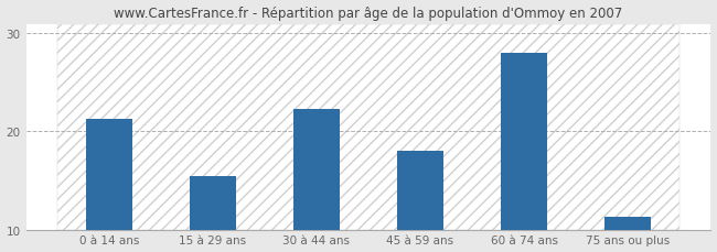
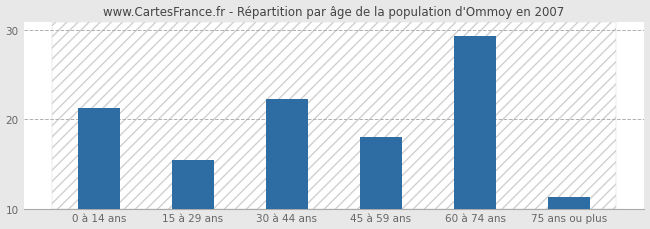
60 à 74 ans: 28.0 -> 29.4
